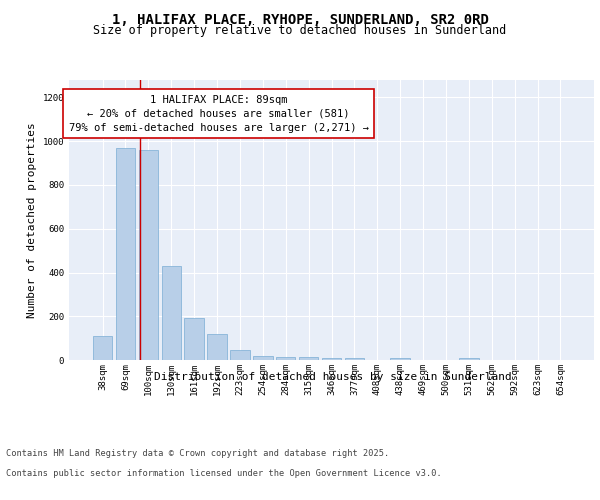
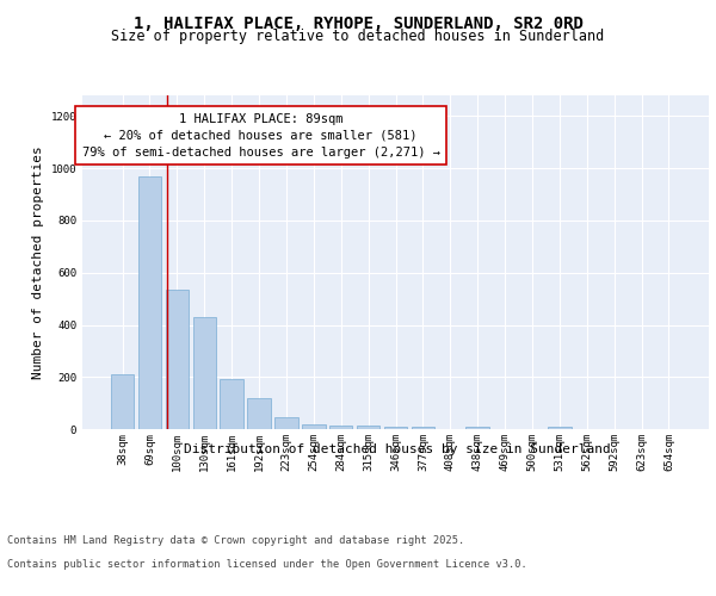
38sqm: 110 -> 210
100sqm: 960 -> 535
